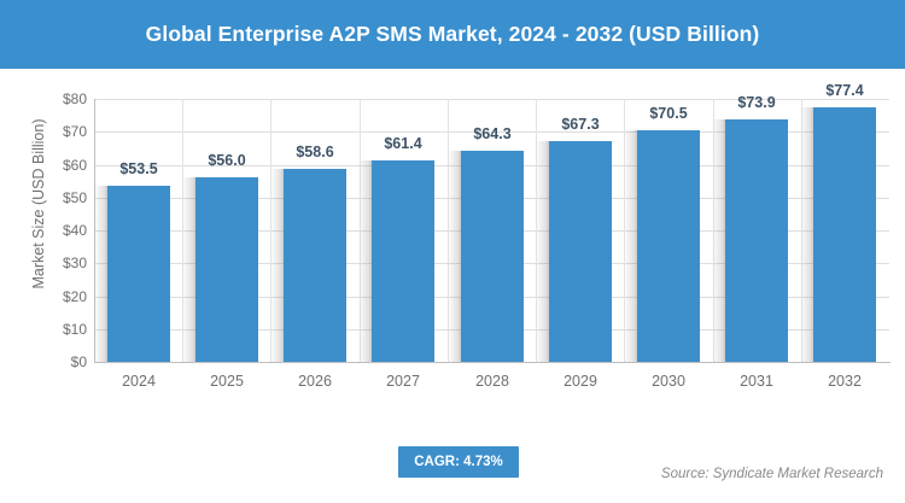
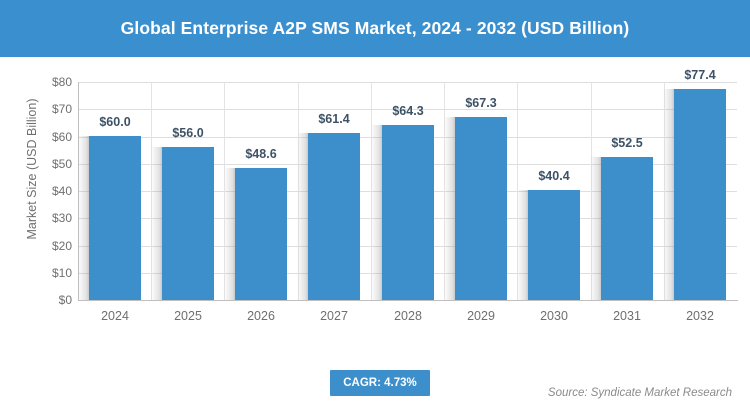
2024: $53.5 -> $60.0
2026: $58.6 -> $48.6
2030: $70.5 -> $40.4
2031: $73.9 -> $52.5
